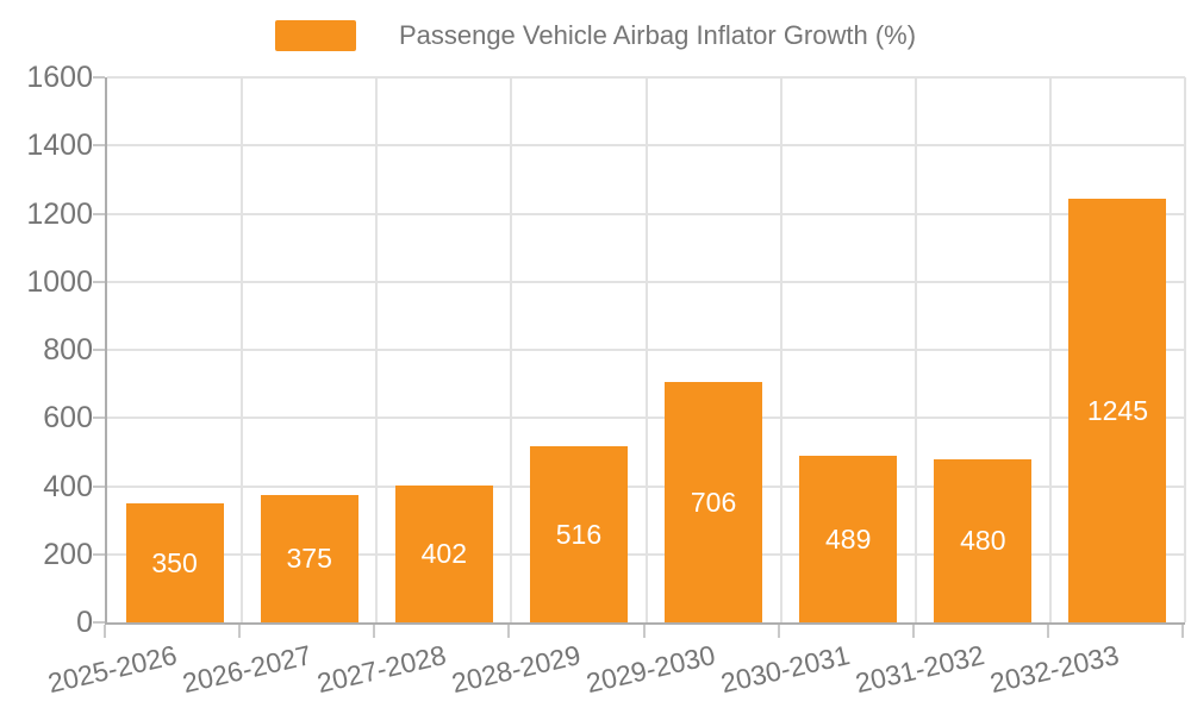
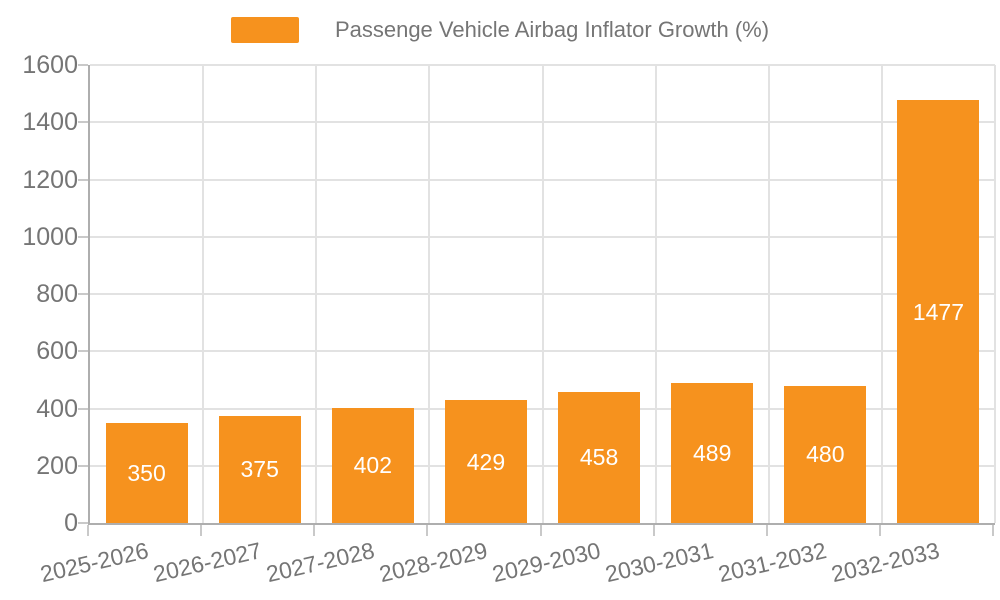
2028-2029: 516 -> 429
2029-2030: 706 -> 458
2032-2033: 1245 -> 1477
